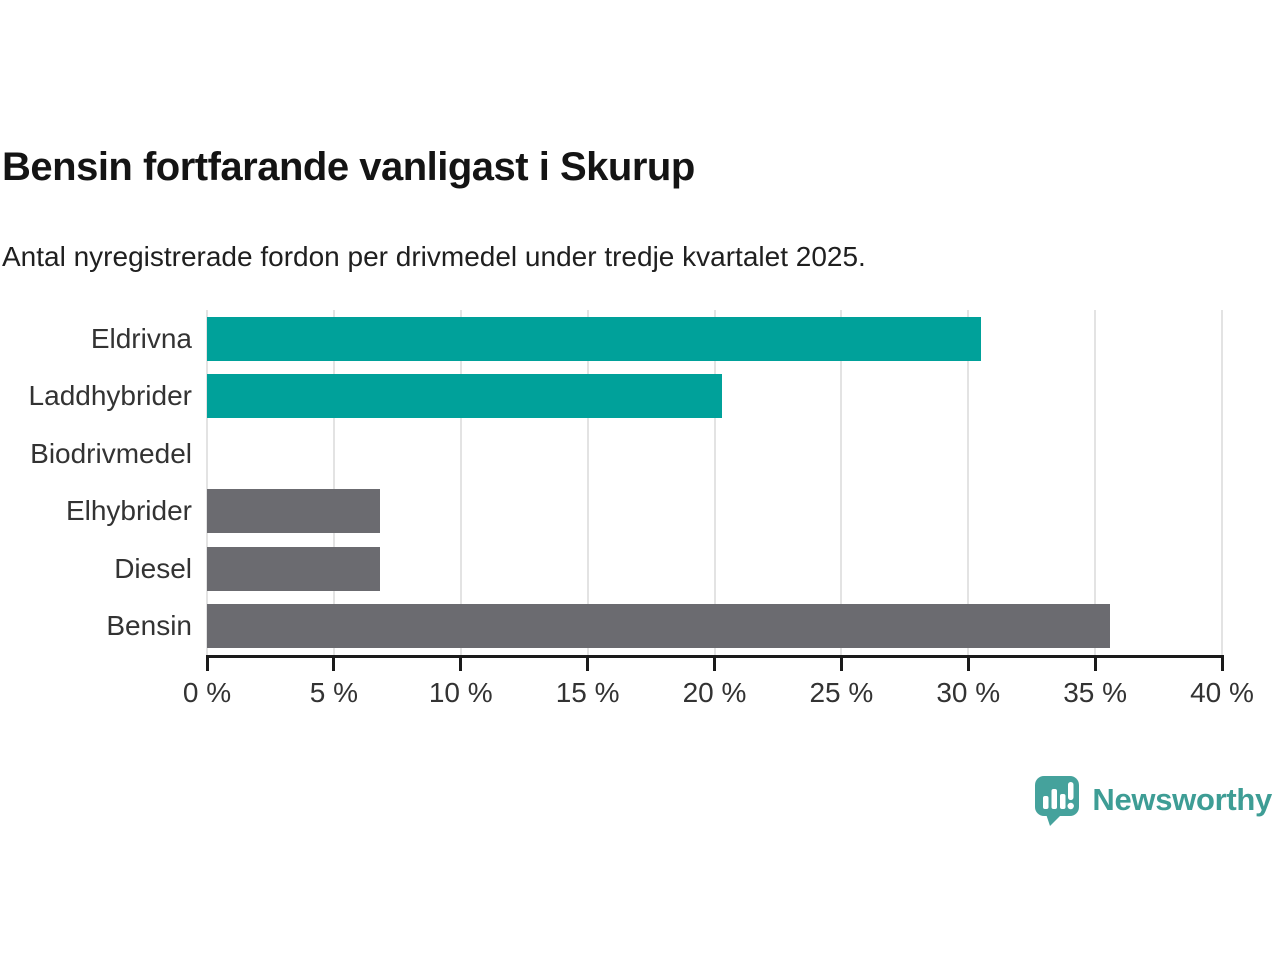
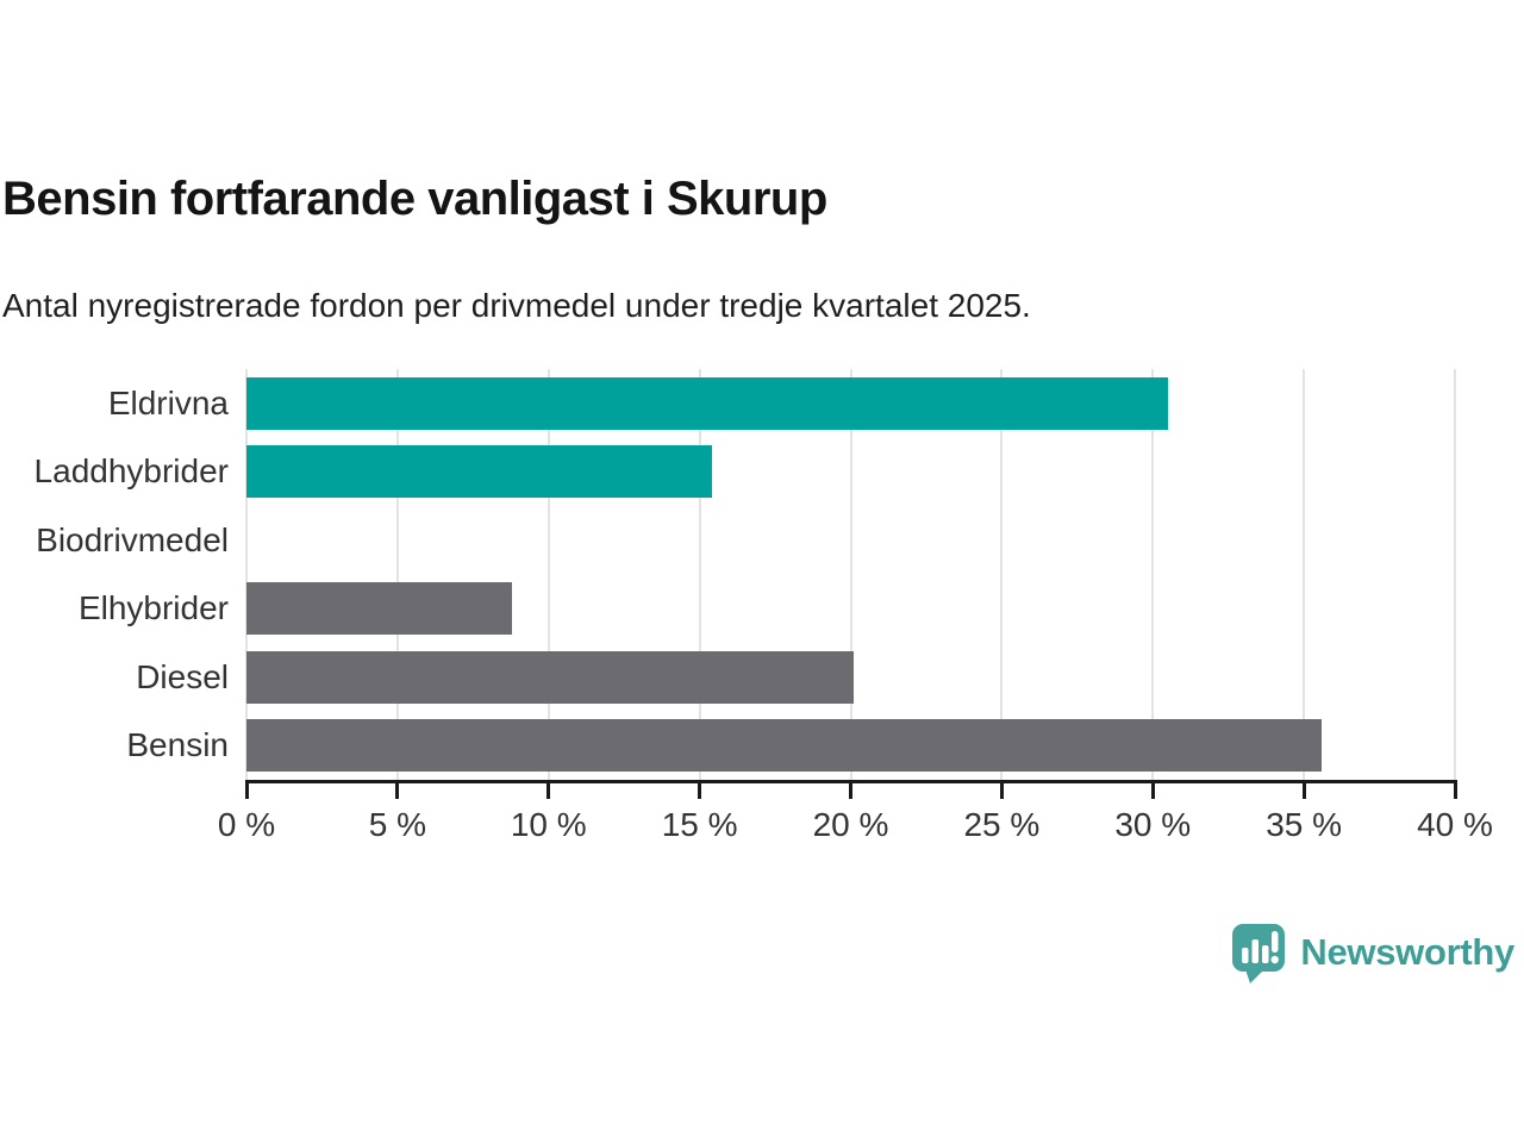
Laddhybrider: 20.3% -> 15.4%
Elhybrider: 6.8% -> 8.8%
Diesel: 6.8% -> 20.1%
